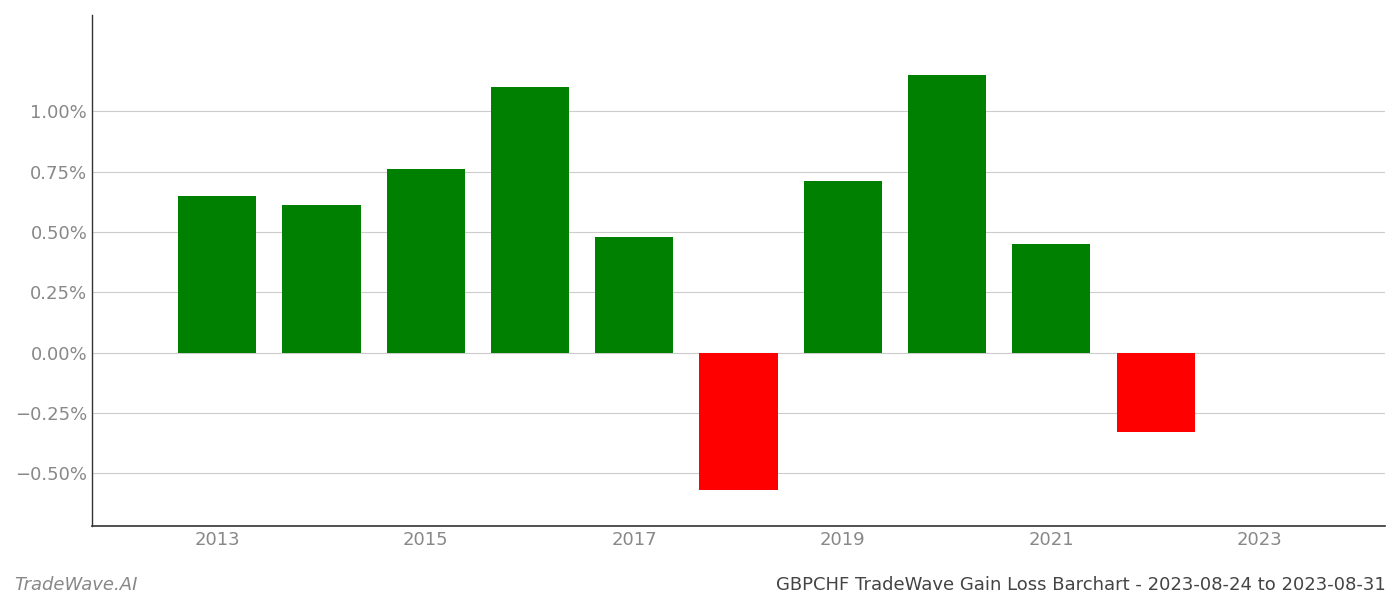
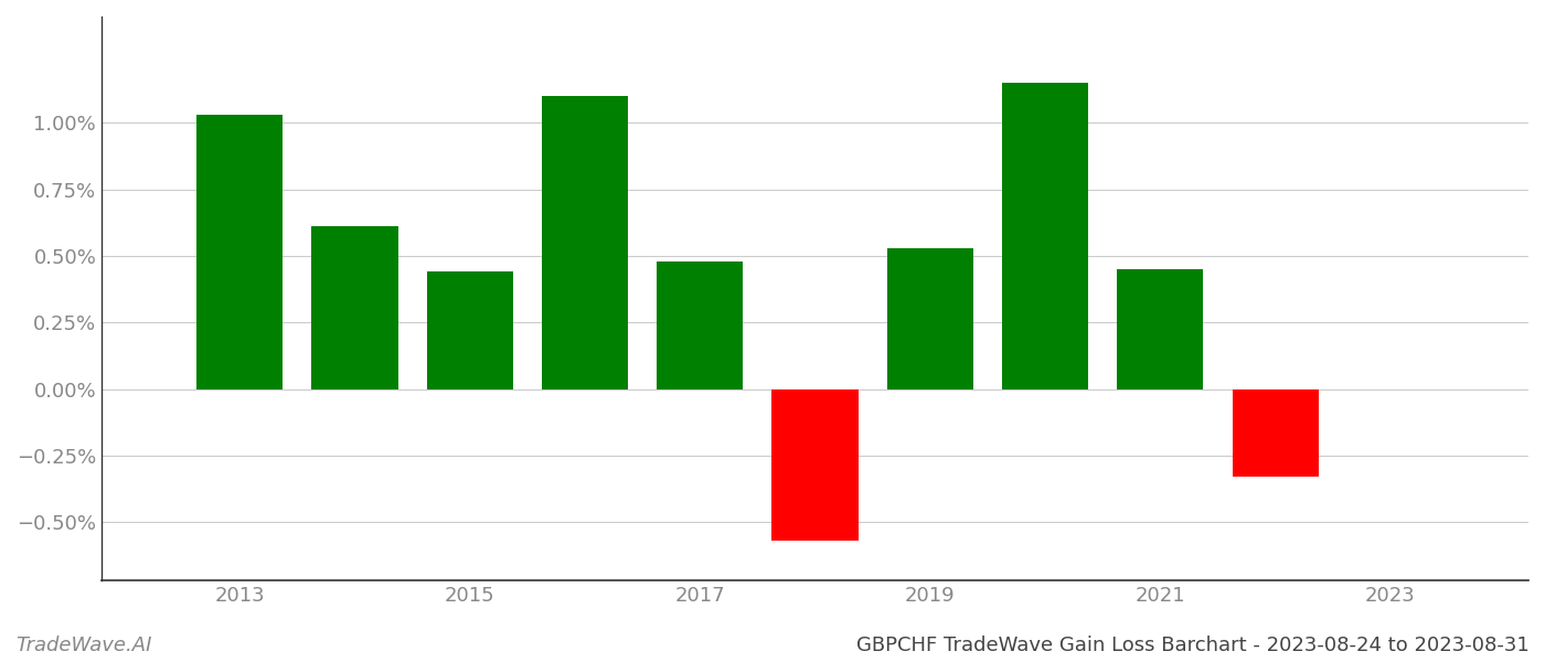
2013: 0.65% -> 1.03%
2015: 0.76% -> 0.44%
2019: 0.71% -> 0.53%
